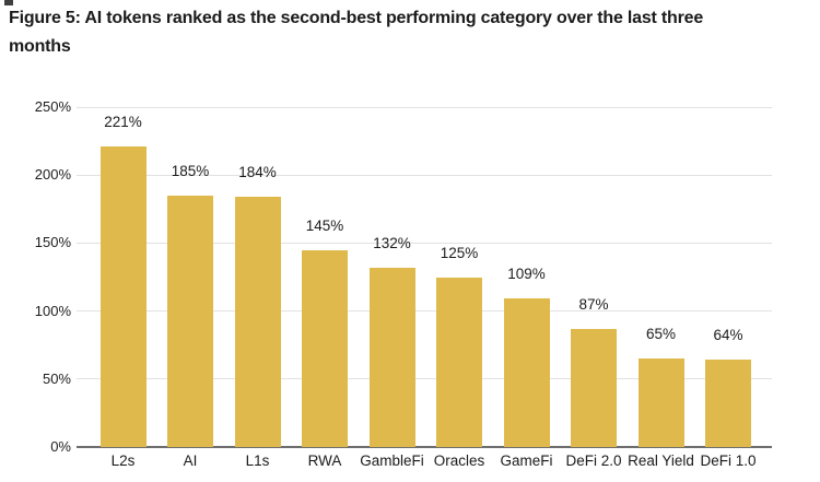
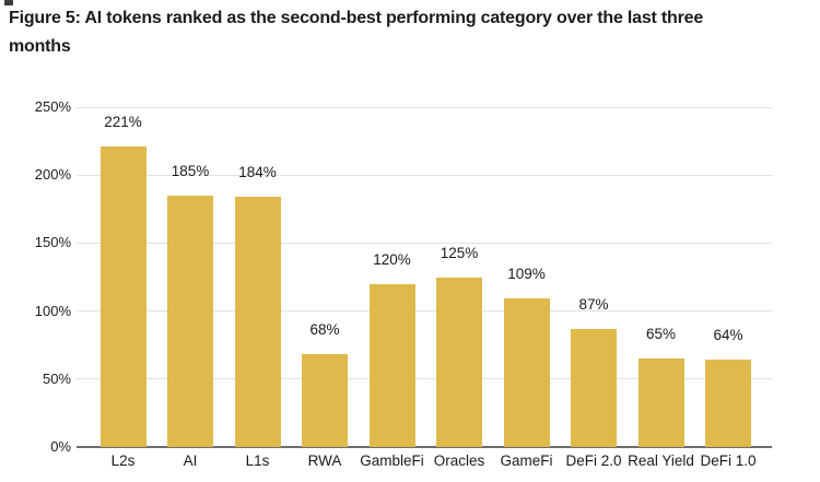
RWA: 145% -> 68%
GambleFi: 132% -> 120%
